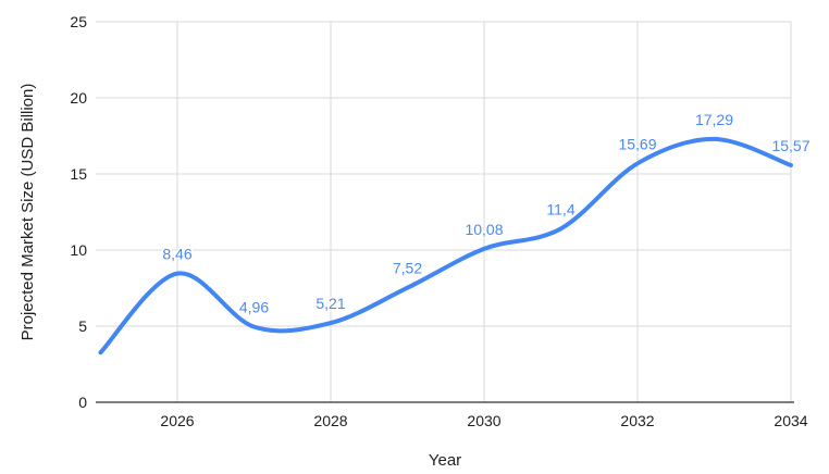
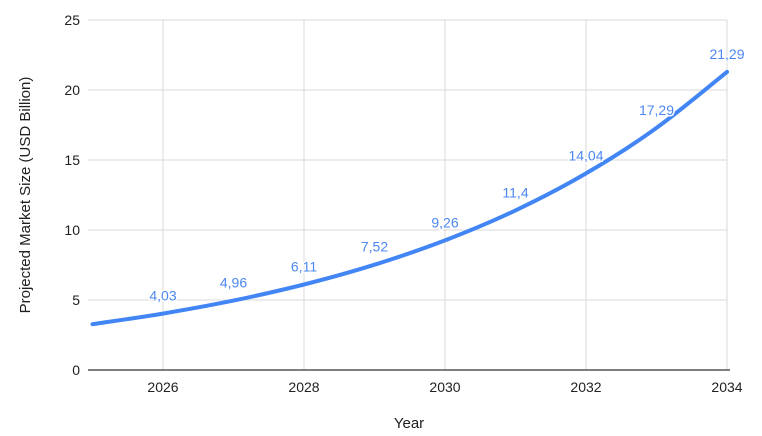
2026: 8,46 -> 4,03
2028: 5,21 -> 6,11
2030: 10,08 -> 9,26
2032: 15,69 -> 14,04
2034: 15,57 -> 21,29
